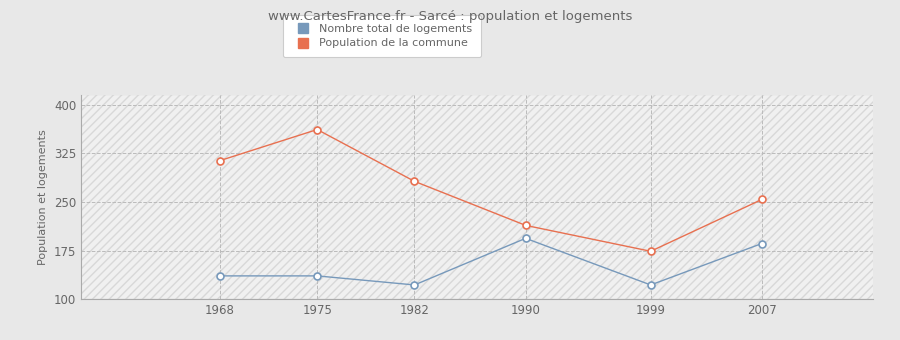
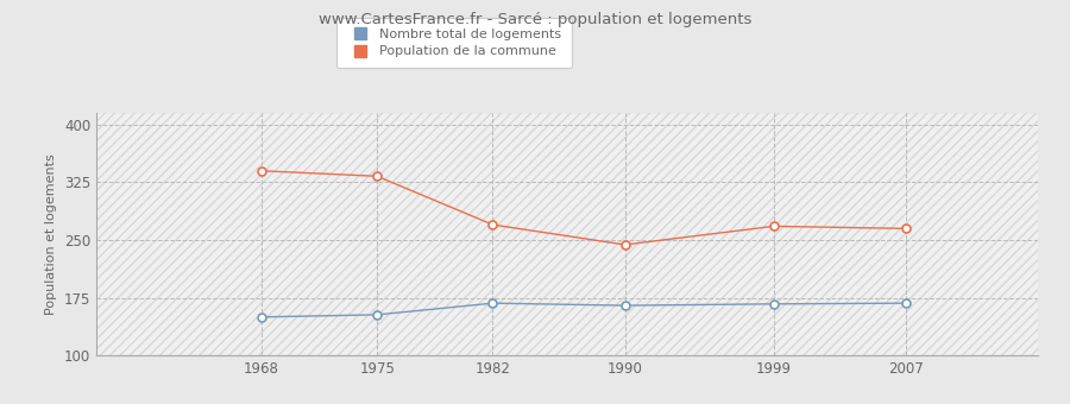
Nombre total de logements/1968: 136 -> 150
Population de la commune/1968: 314 -> 340
Nombre total de logements/1975: 136 -> 153
Population de la commune/1975: 362 -> 333
Nombre total de logements/1982: 122 -> 168
Population de la commune/1982: 282 -> 270
Nombre total de logements/1990: 194 -> 165
Population de la commune/1990: 214 -> 244
Nombre total de logements/1999: 122 -> 167
Population de la commune/1999: 174 -> 268
Nombre total de logements/2007: 186 -> 168
Population de la commune/2007: 254 -> 265
